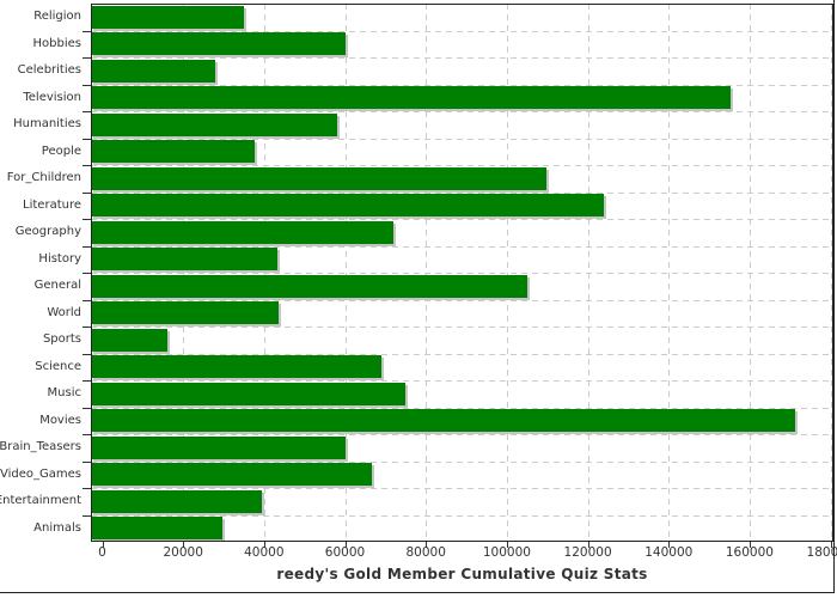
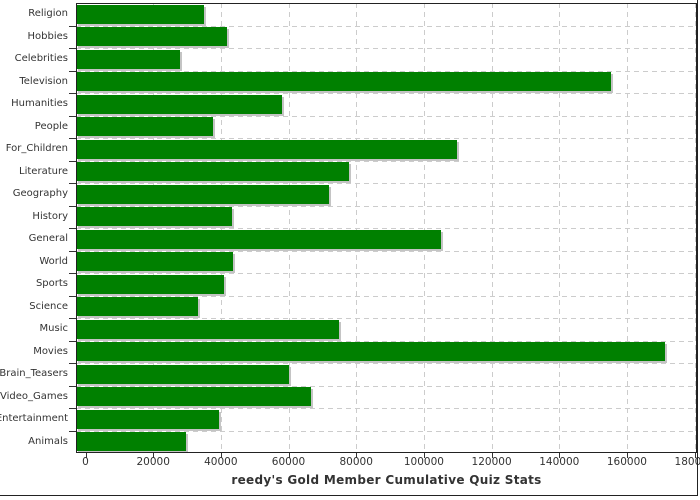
Hobbies: 60000 -> 42000
Literature: 124000 -> 78000
Sports: 16000 -> 41000
Science: 69000 -> 33000
